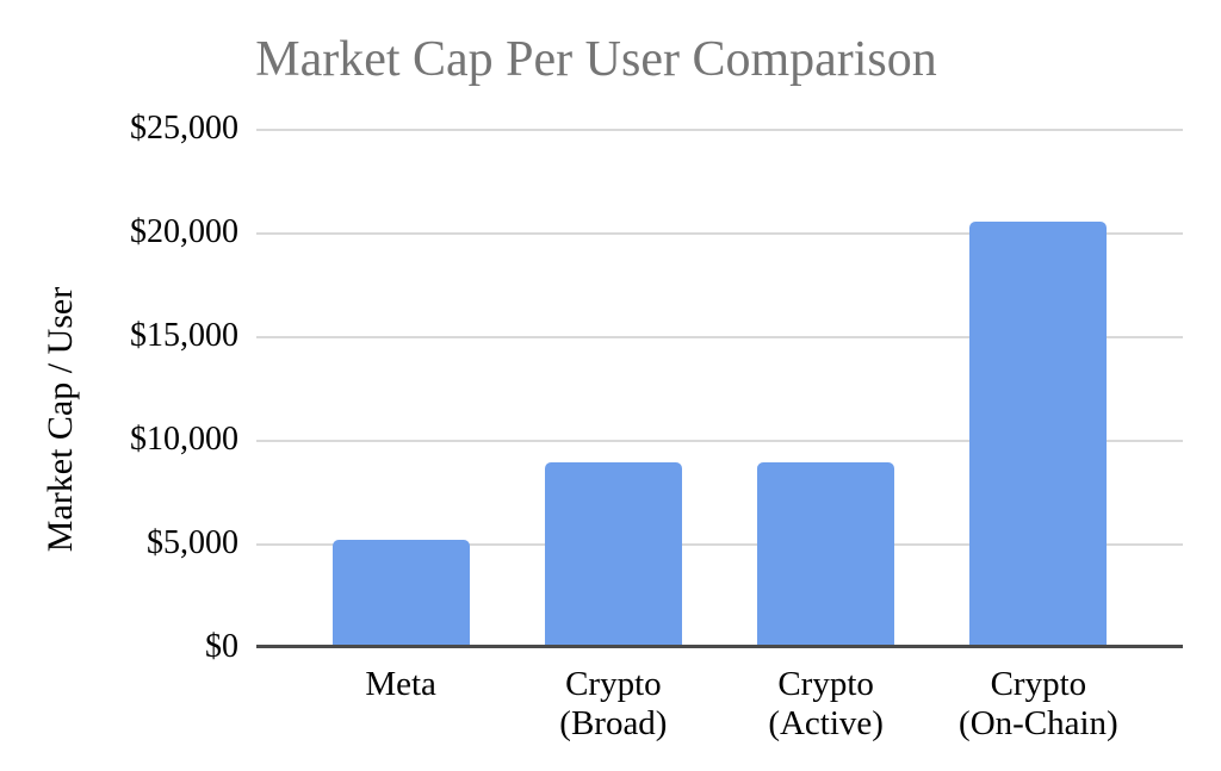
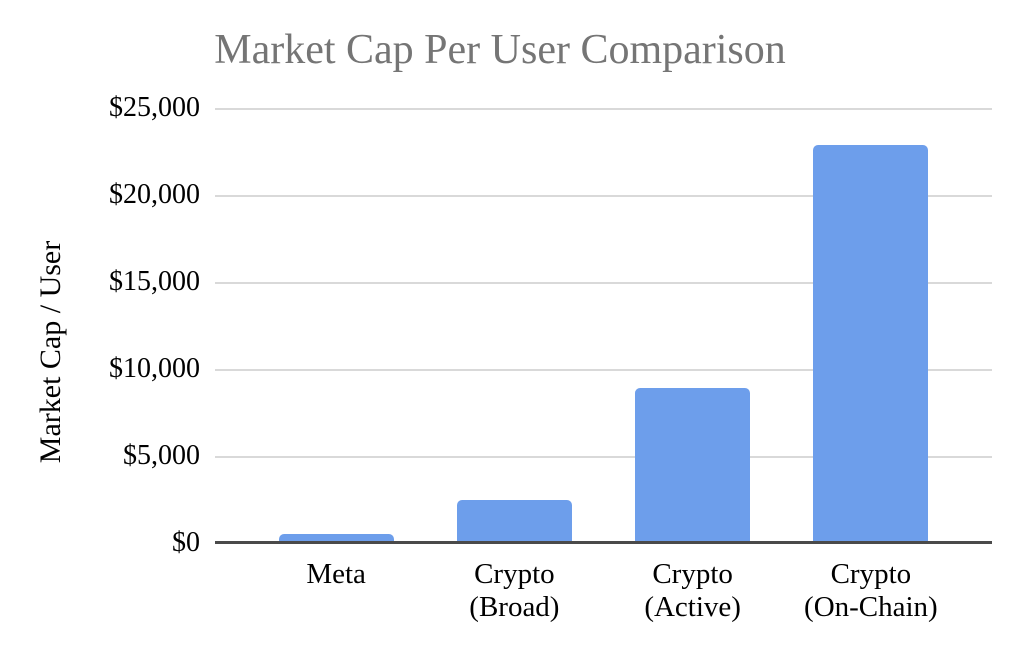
Meta: $5200 -> $500
Crypto (Broad): $8900 -> $2500
Crypto (On-Chain): $20500 -> $22900
